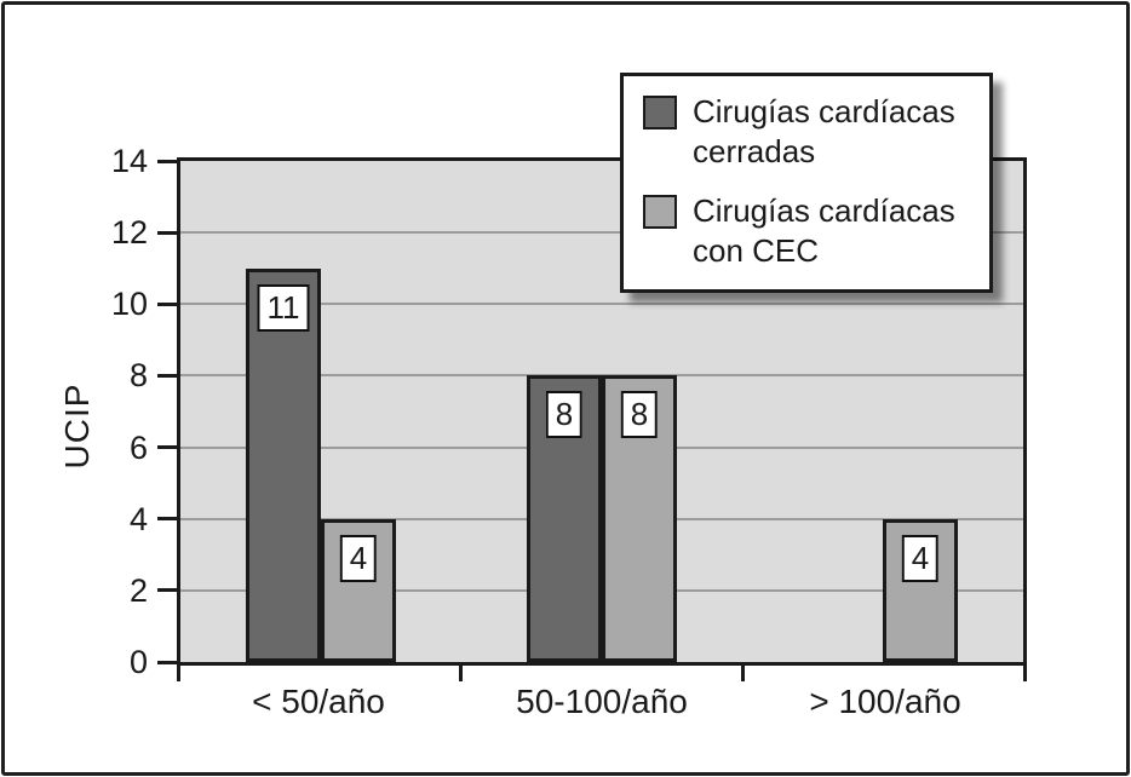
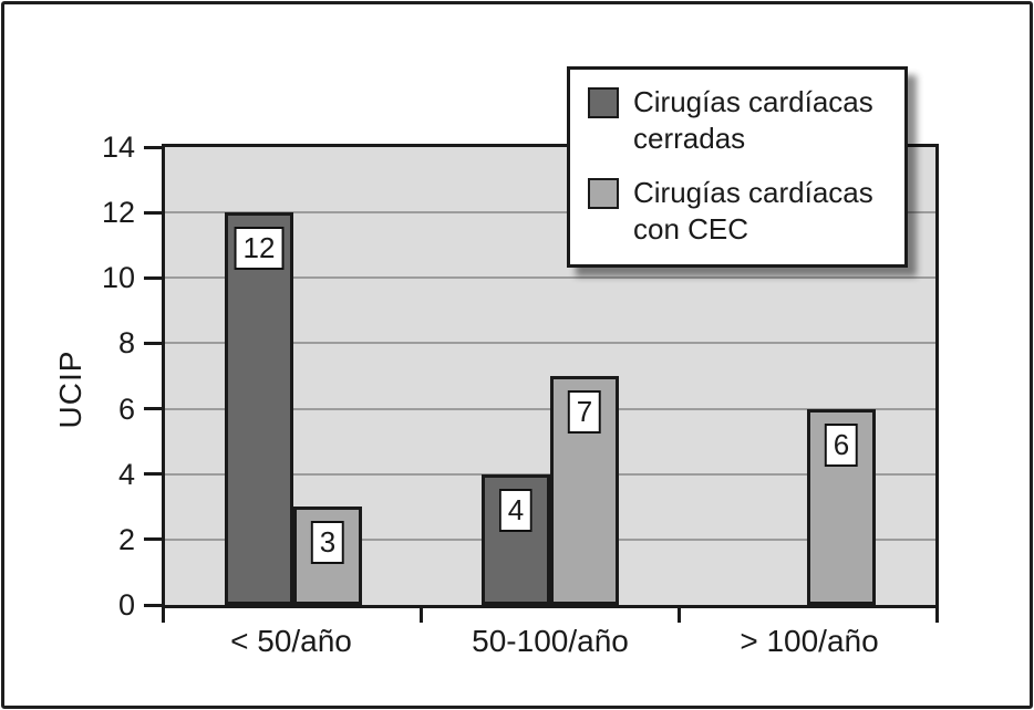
Cirugías cardíacas cerradas/< 50/año: 11 -> 12
Cirugías cardíacas con CEC/< 50/año: 4 -> 3
Cirugías cardíacas cerradas/50-100/año: 8 -> 4
Cirugías cardíacas con CEC/50-100/año: 8 -> 7
Cirugías cardíacas con CEC/> 100/año: 4 -> 6
